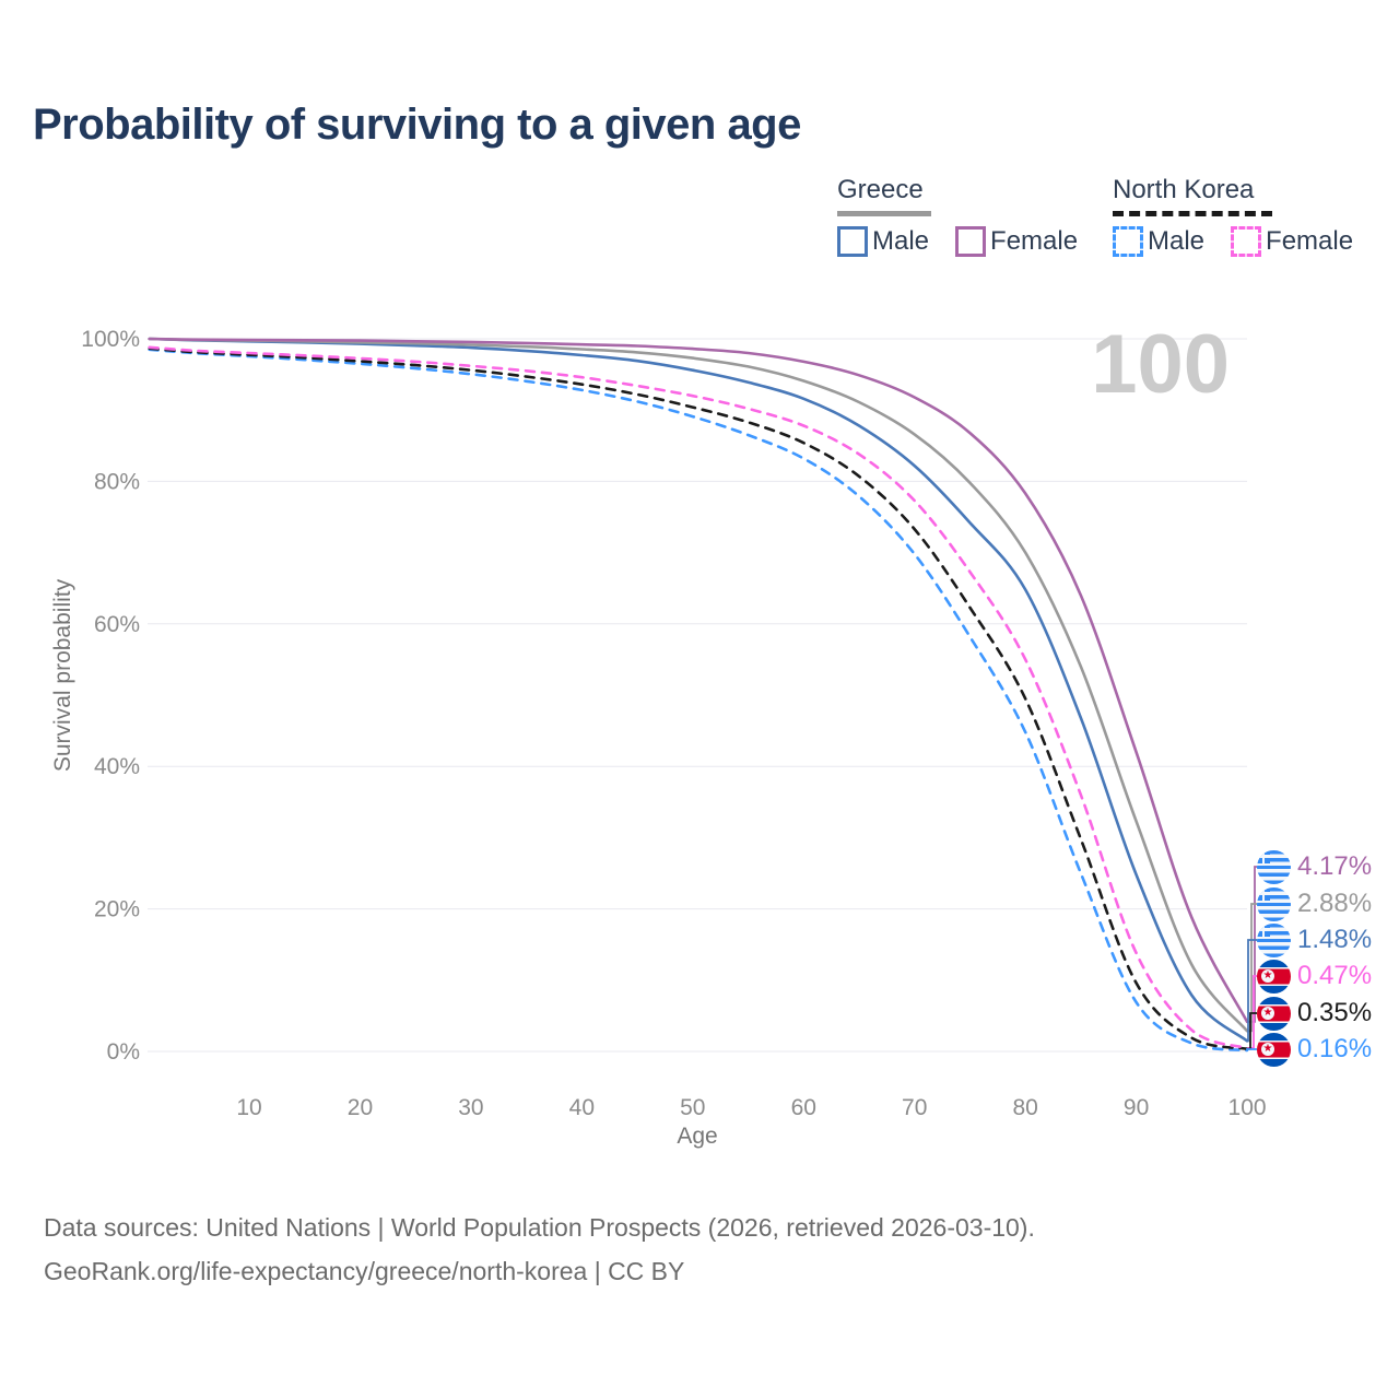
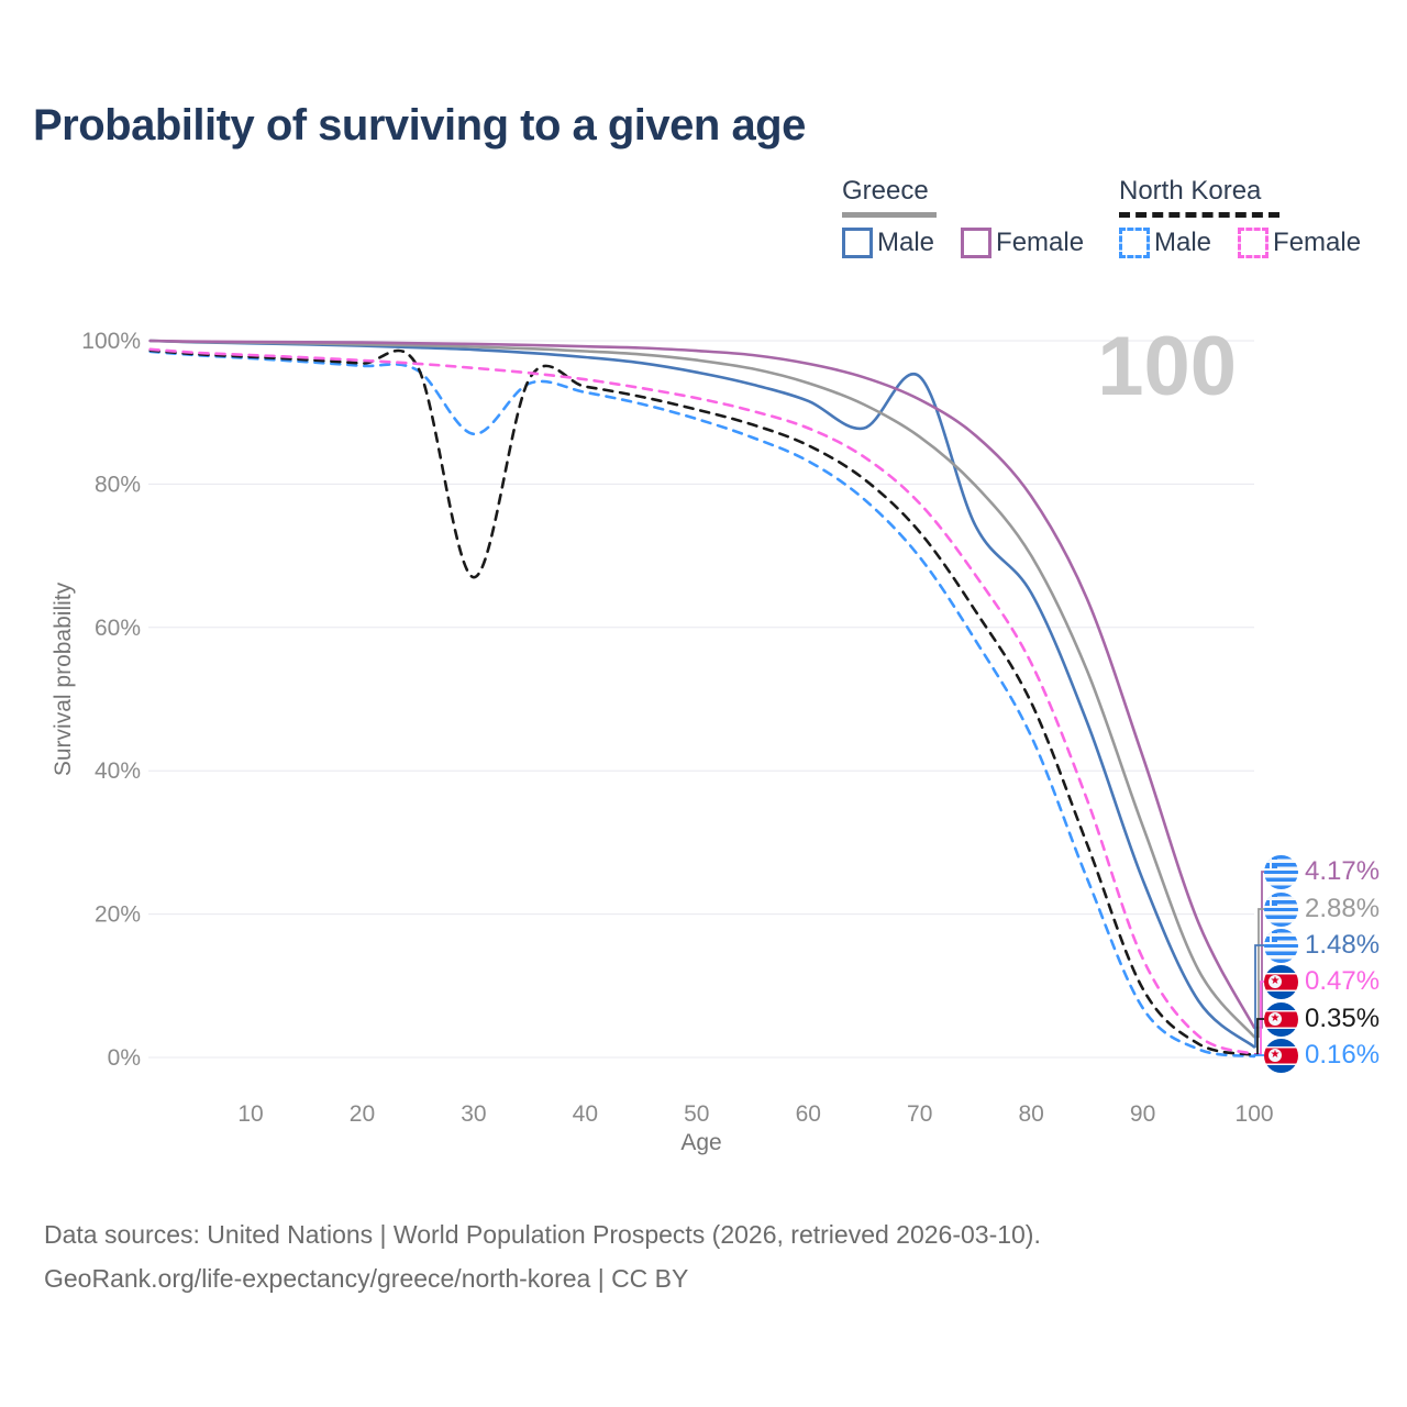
North Korea/30: 96% -> 67%
North Korea Male/30: 95% -> 87%
Greece Male/70: 82% -> 95%
